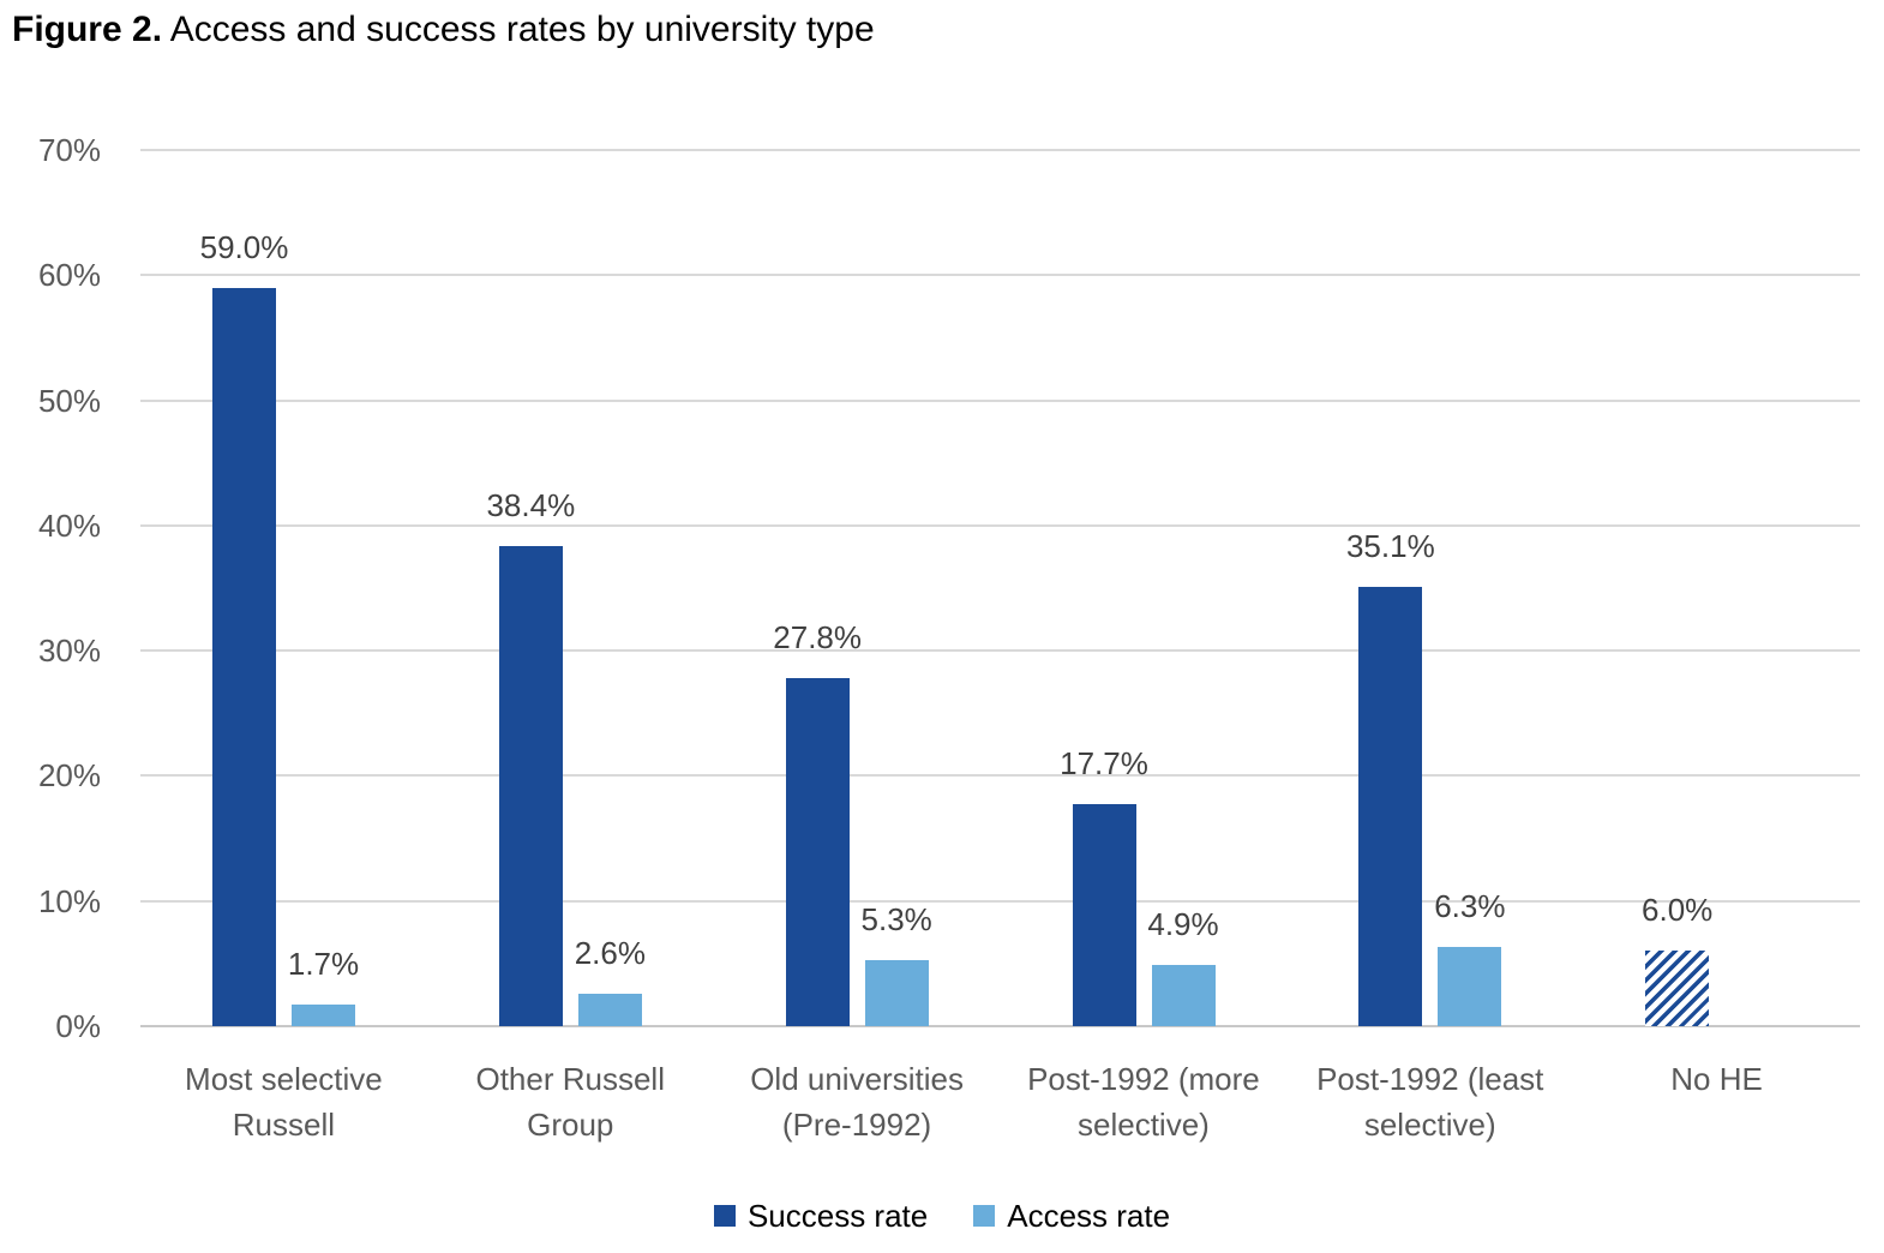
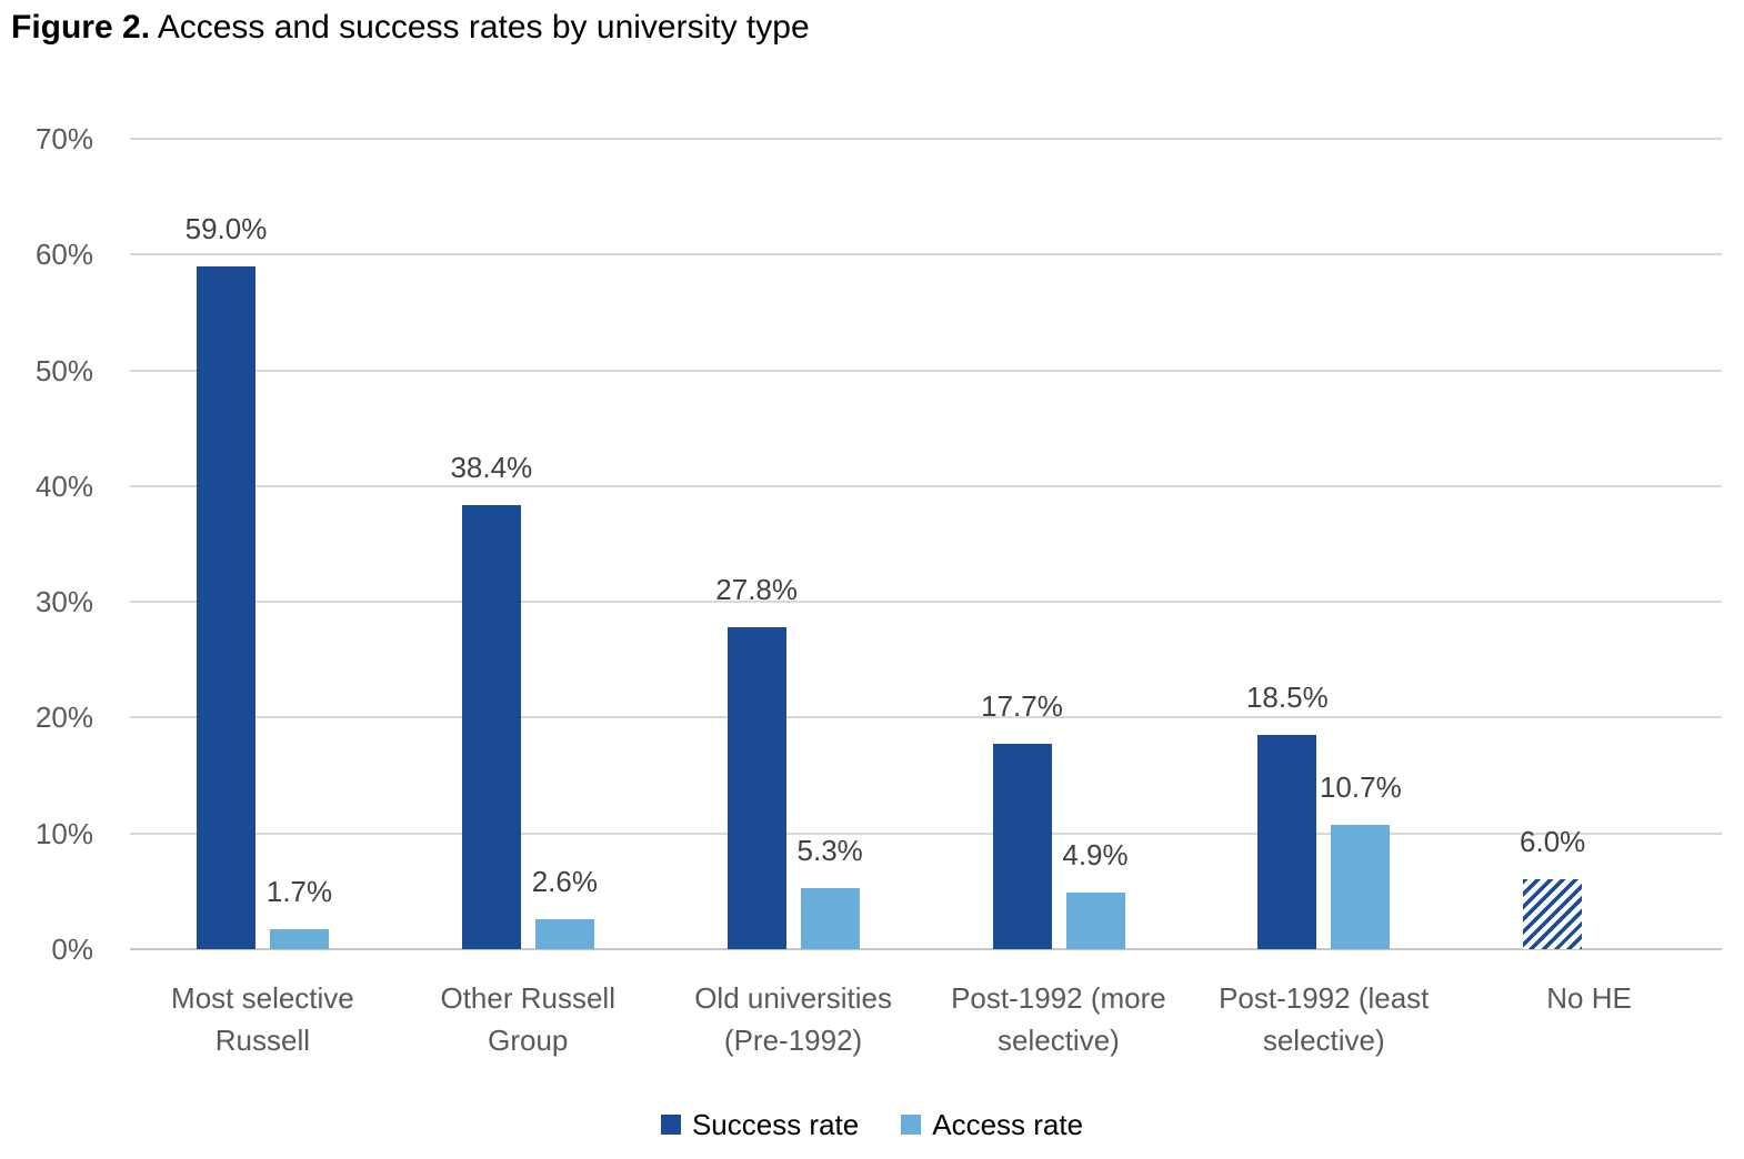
Success rate/Post-1992 (least selective): 35.1% -> 18.5%
Access rate/Post-1992 (least selective): 6.3% -> 10.7%
